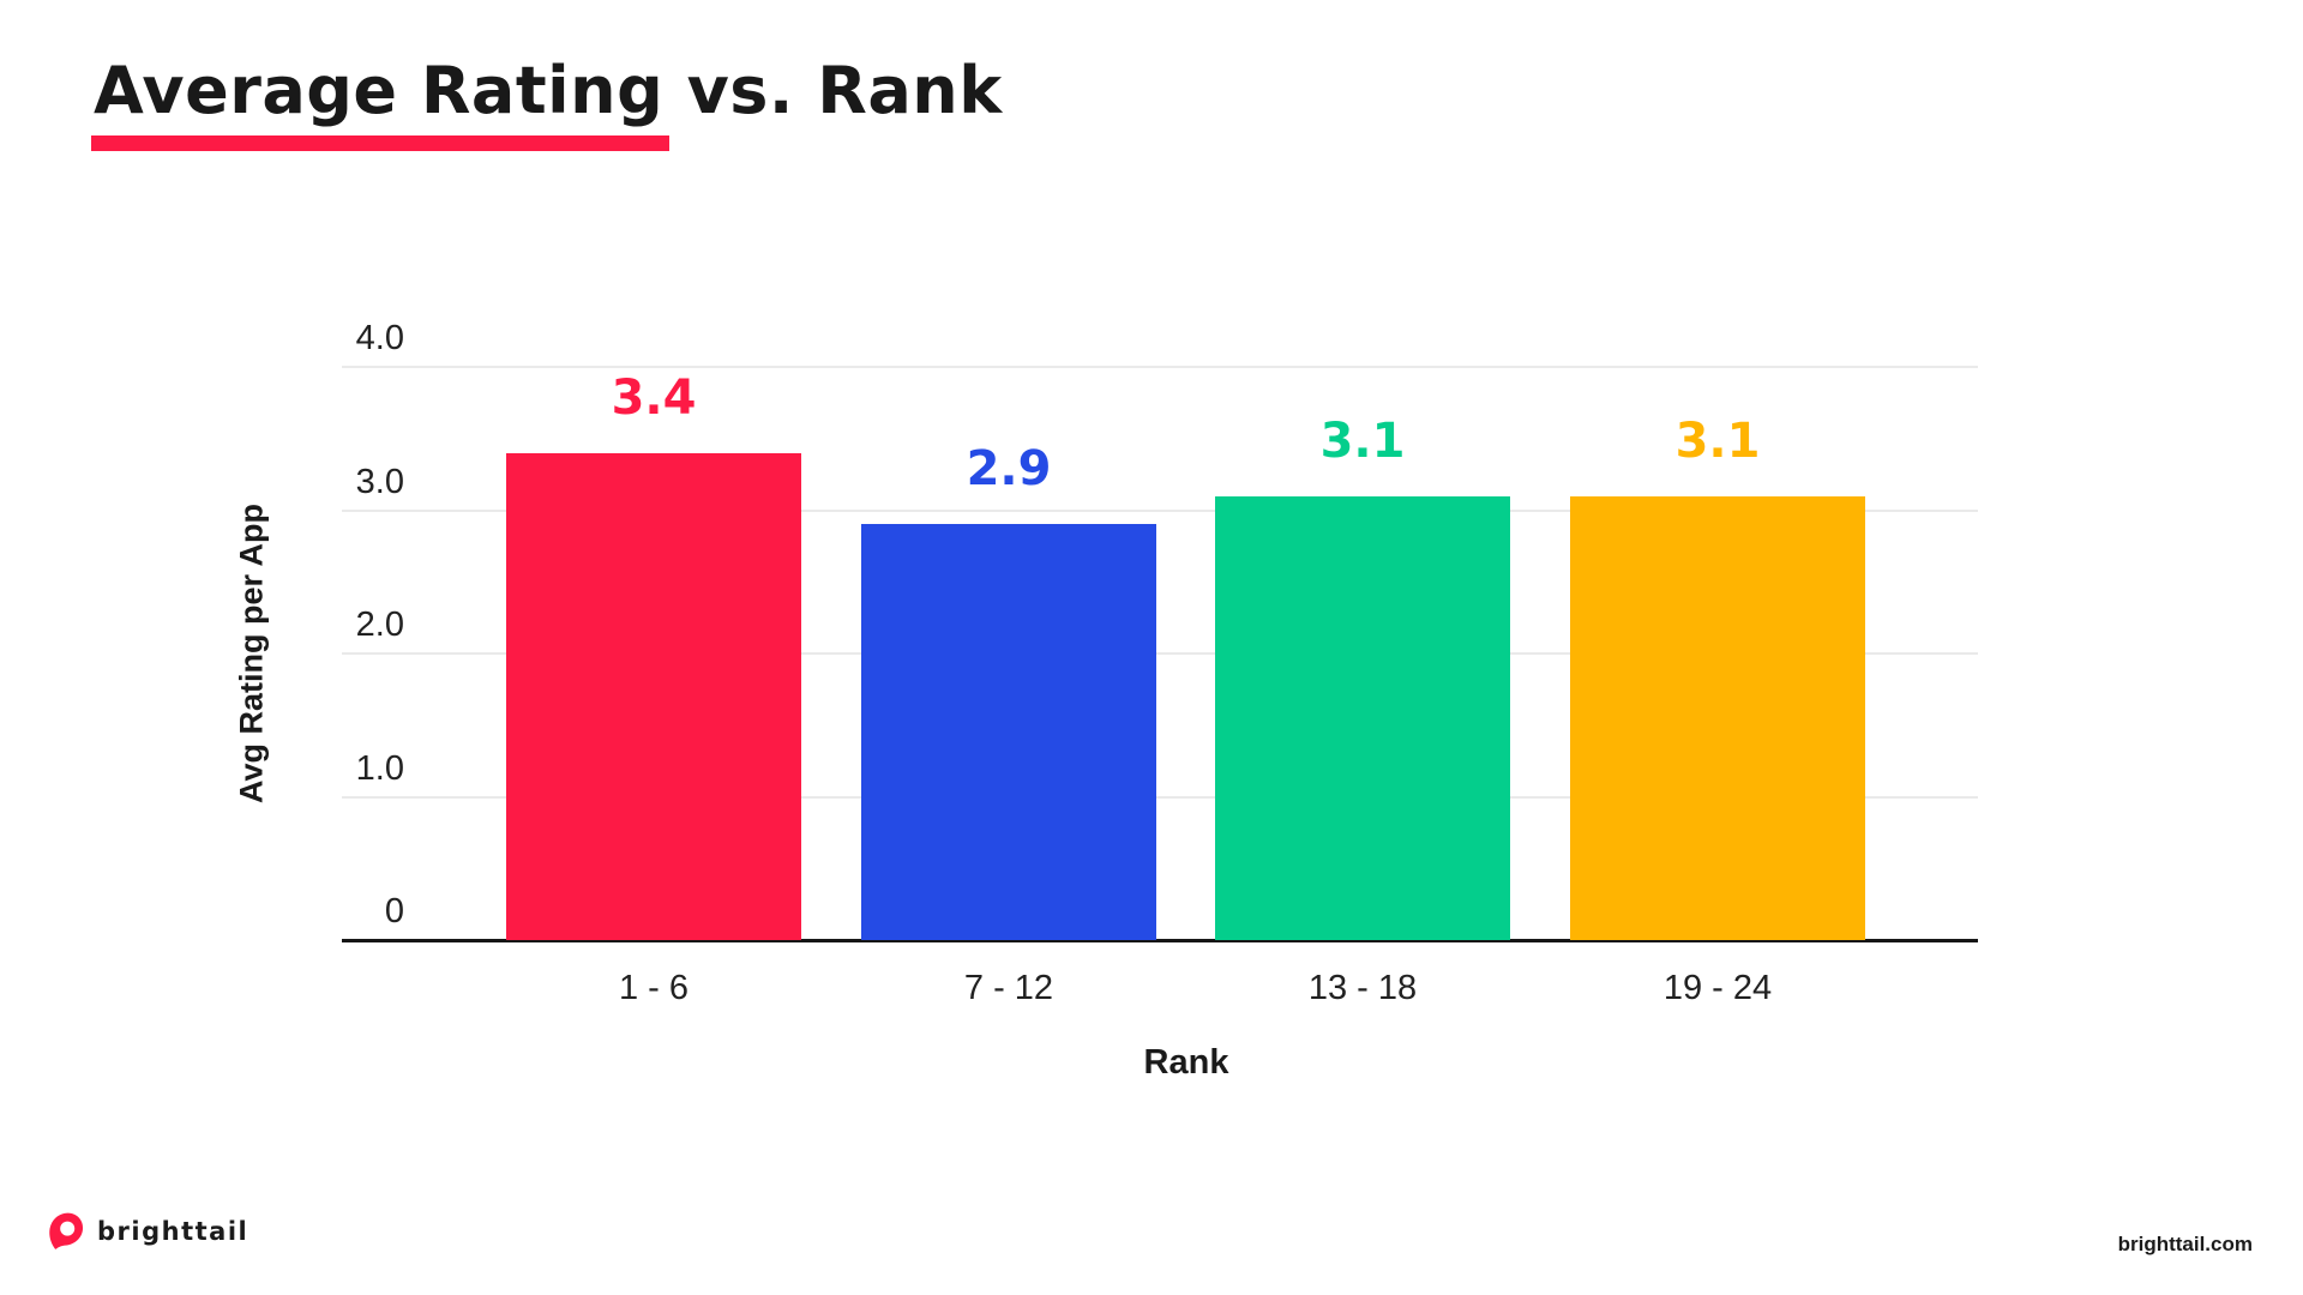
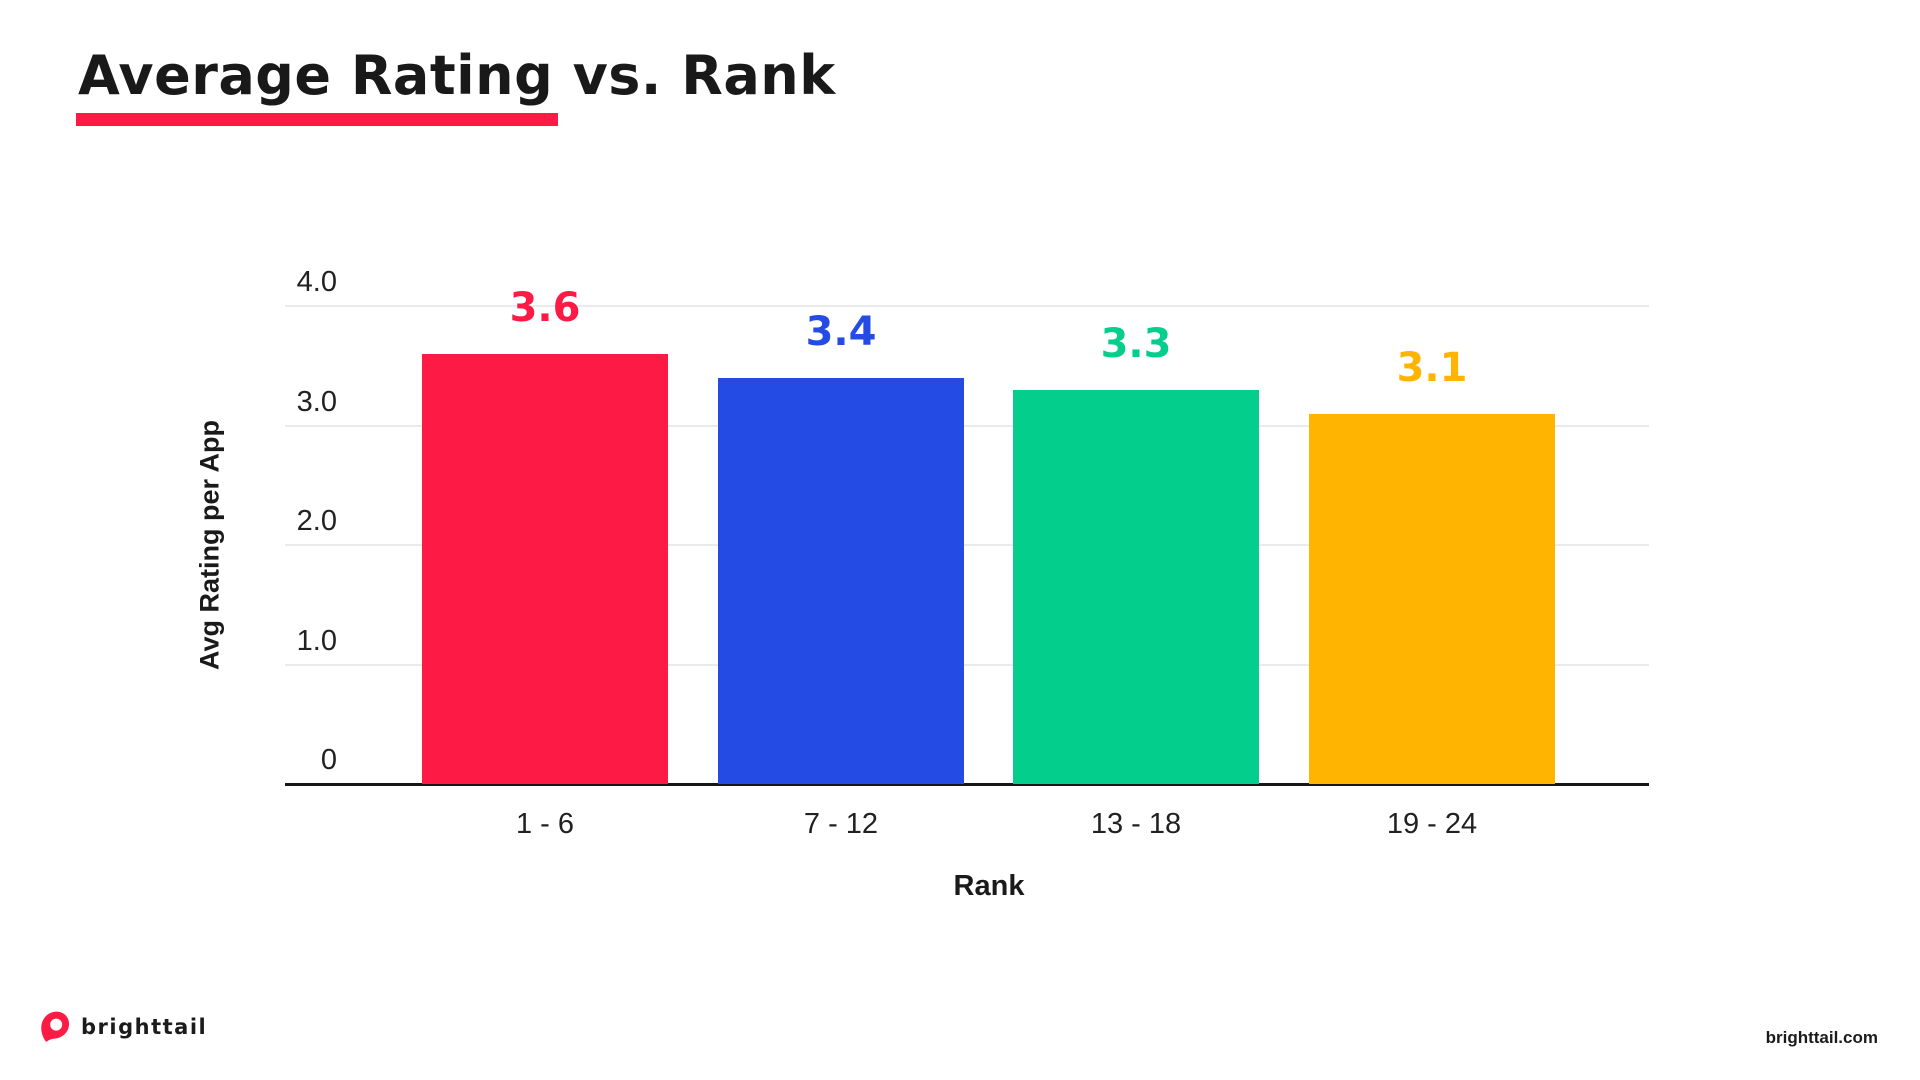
1 - 6: 3.4 -> 3.6
7 - 12: 2.9 -> 3.4
13 - 18: 3.1 -> 3.3
